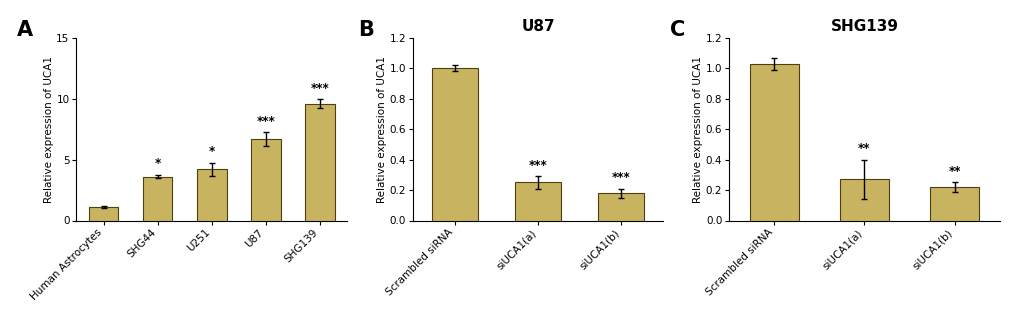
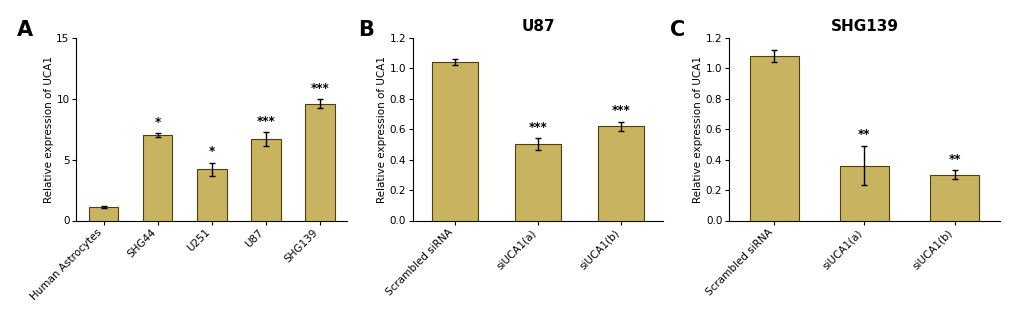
SHG44: 3.6 -> 7.0
U87/Scrambled siRNA: 1.00 -> 1.04
U87/siUCA1(a): 0.25 -> 0.50
U87/siUCA1(b): 0.18 -> 0.62
SHG139/Scrambled siRNA: 1.03 -> 1.08
SHG139/siUCA1(a): 0.27 -> 0.36
SHG139/siUCA1(b): 0.22 -> 0.30
